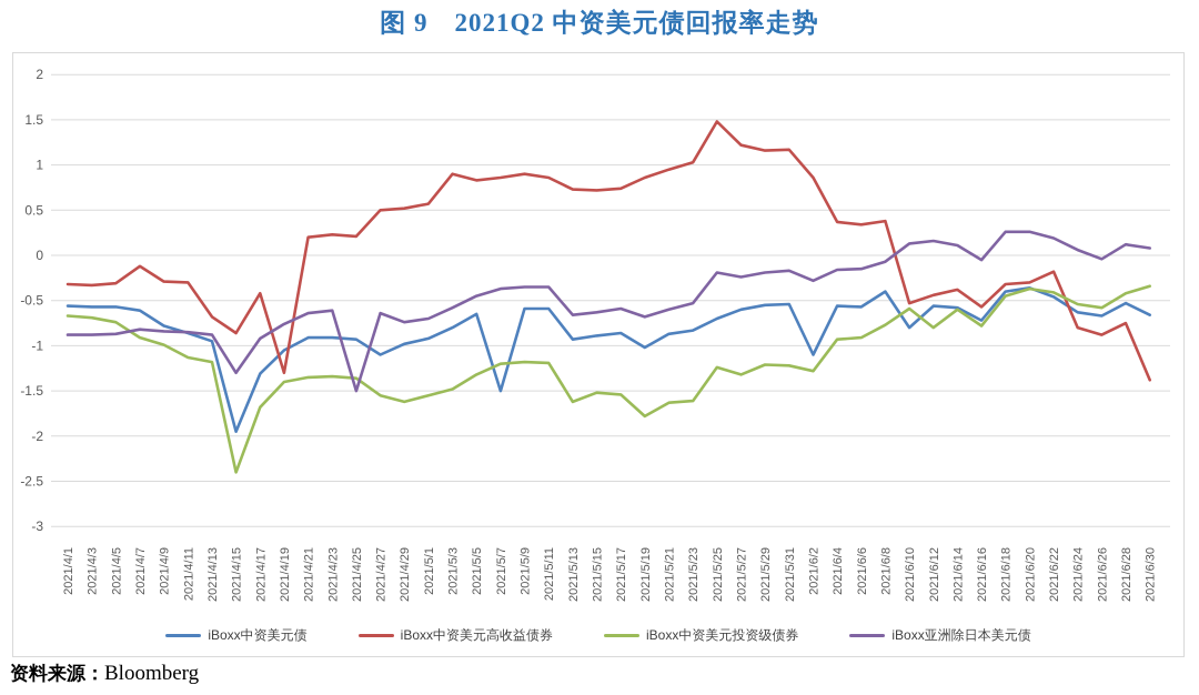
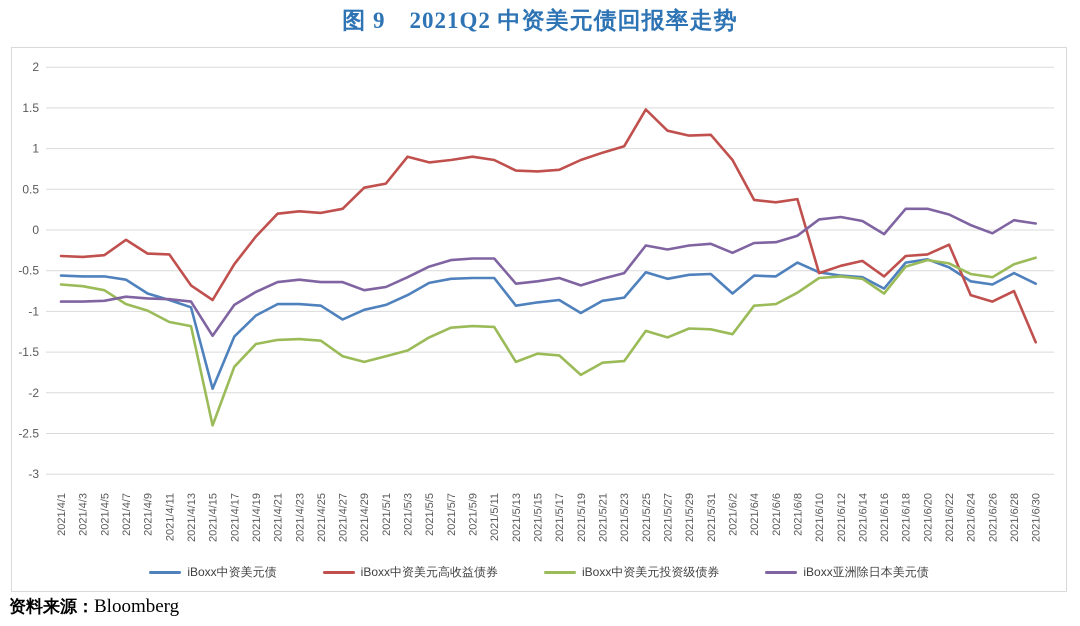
iBoxx中资美元高收益债券/2021/4/19: -1.3 -> -0.1
iBoxx亚洲除日本美元债/2021/4/25: -1.5 -> -0.6
iBoxx中资美元高收益债券/2021/4/27: 0.5 -> 0.3
iBoxx中资美元债/2021/5/7: -1.5 -> -0.6
iBoxx中资美元债/2021/5/25: -0.7 -> -0.5
iBoxx中资美元债/2021/6/2: -1.1 -> -0.8
iBoxx中资美元债/2021/6/10: -0.8 -> -0.5
iBoxx中资美元投资级债券/2021/6/12: -0.8 -> -0.6
